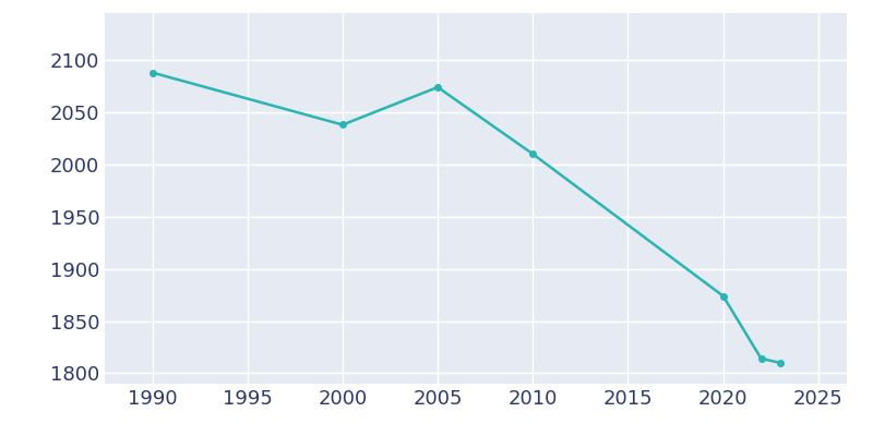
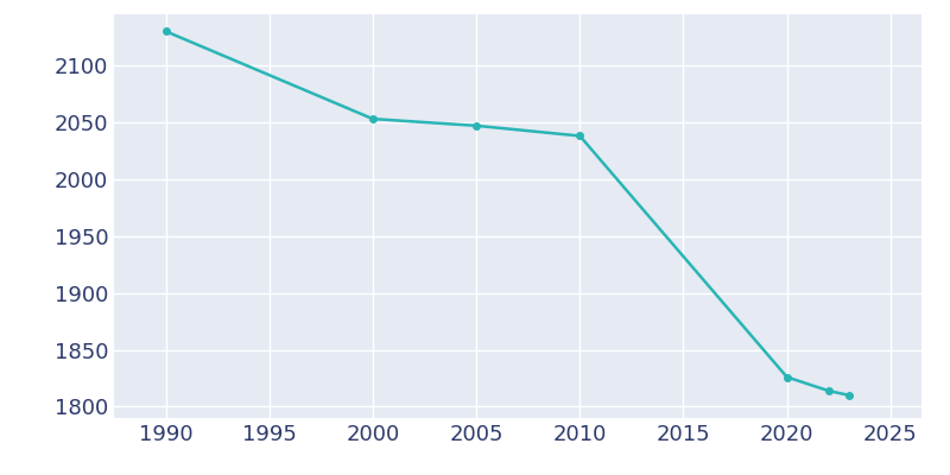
1990: 2088 -> 2130
2000: 2038 -> 2053
2005: 2074 -> 2047
2010: 2010 -> 2038
2020: 1874 -> 1826
